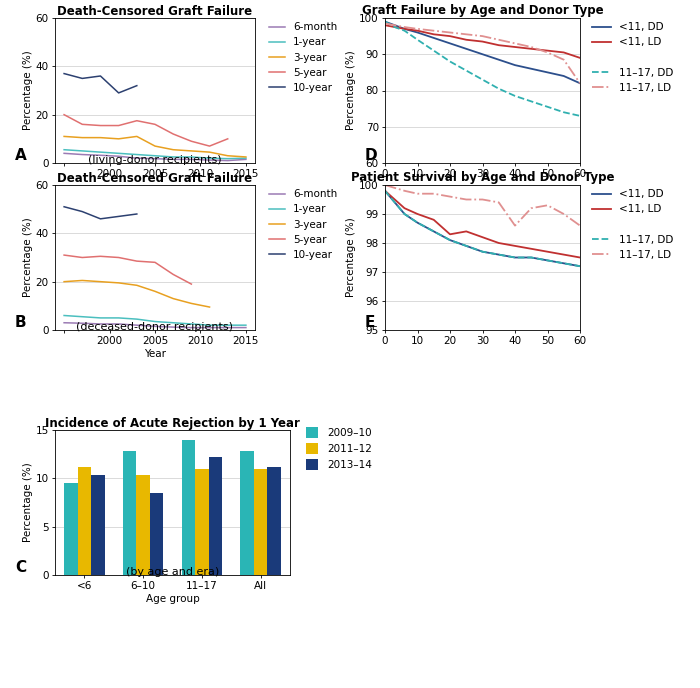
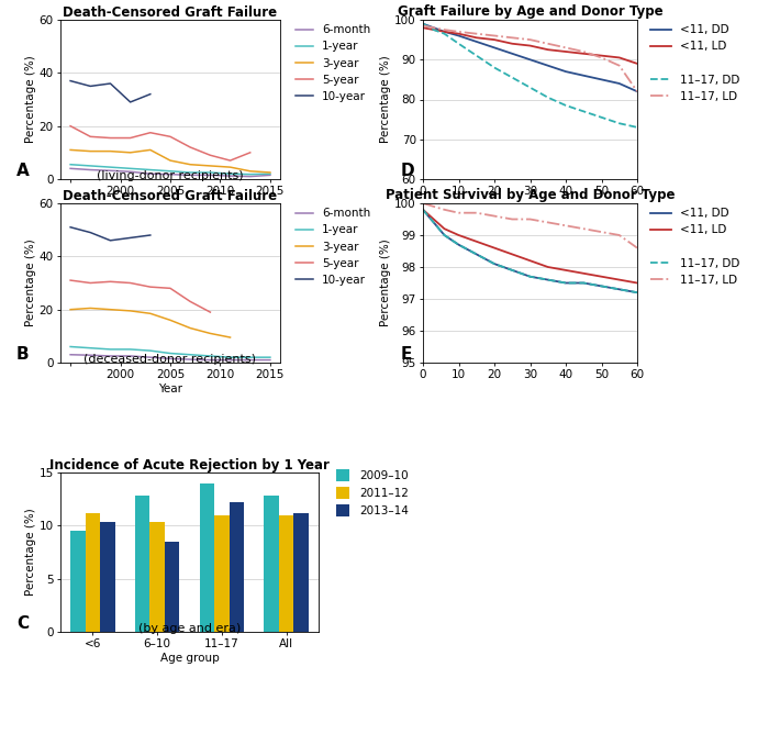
Patient Survival by Age and Donor Type/<11, LD/20: 98.3 -> 98.6
Patient Survival by Age and Donor Type/11–17, LD/40: 98.6 -> 99.3
Patient Survival by Age and Donor Type/11–17, LD/50: 99.3 -> 99.1
